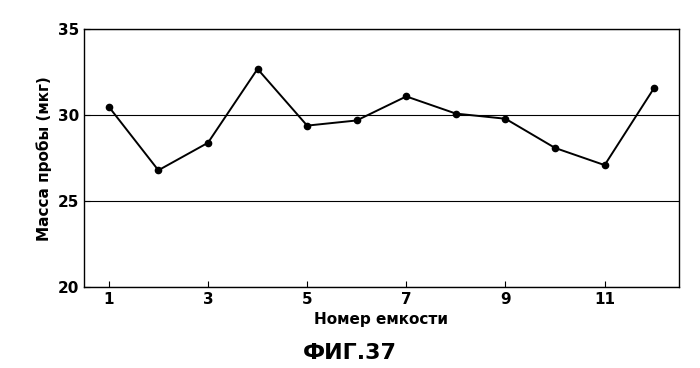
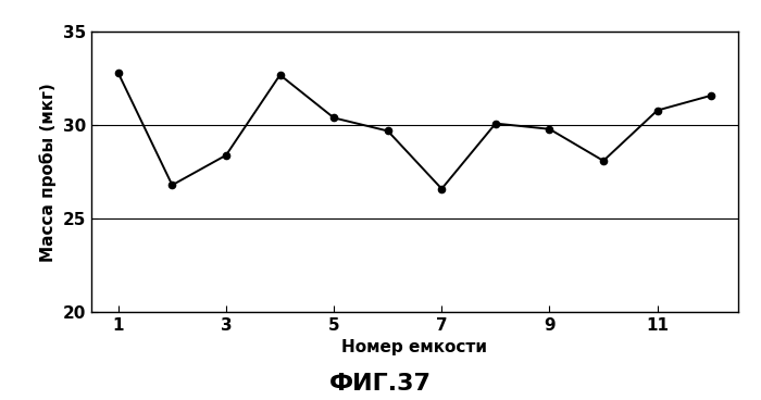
1: 30.5 -> 32.8
5: 29.4 -> 30.4
7: 31.1 -> 26.6
11: 27.1 -> 30.8
